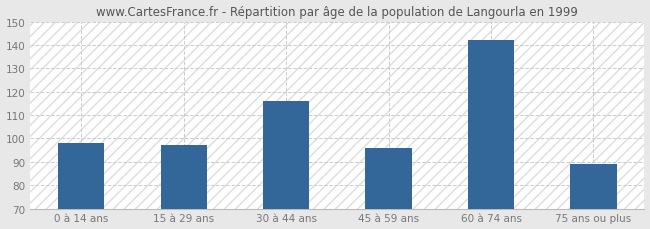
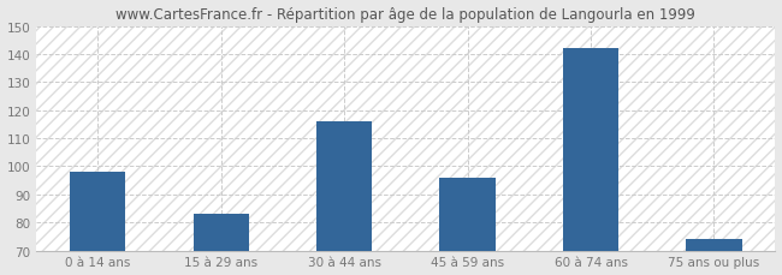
15 à 29 ans: 97 -> 83
75 ans ou plus: 89 -> 74
